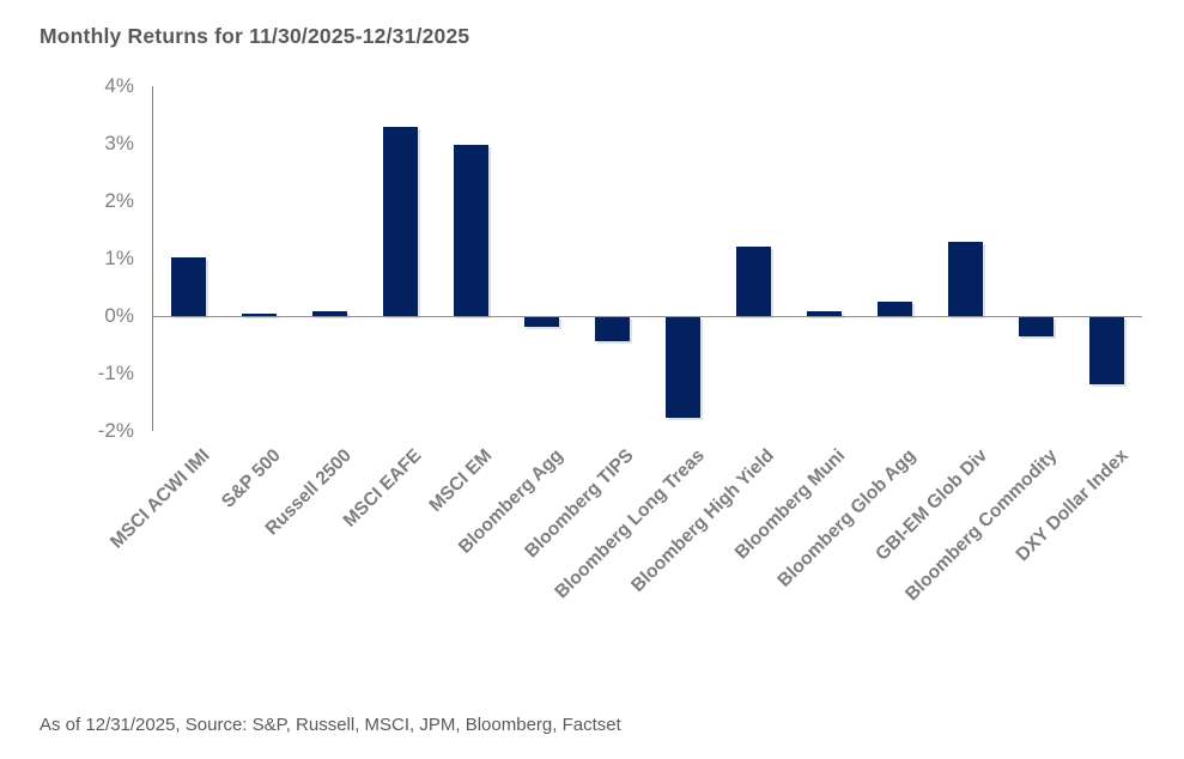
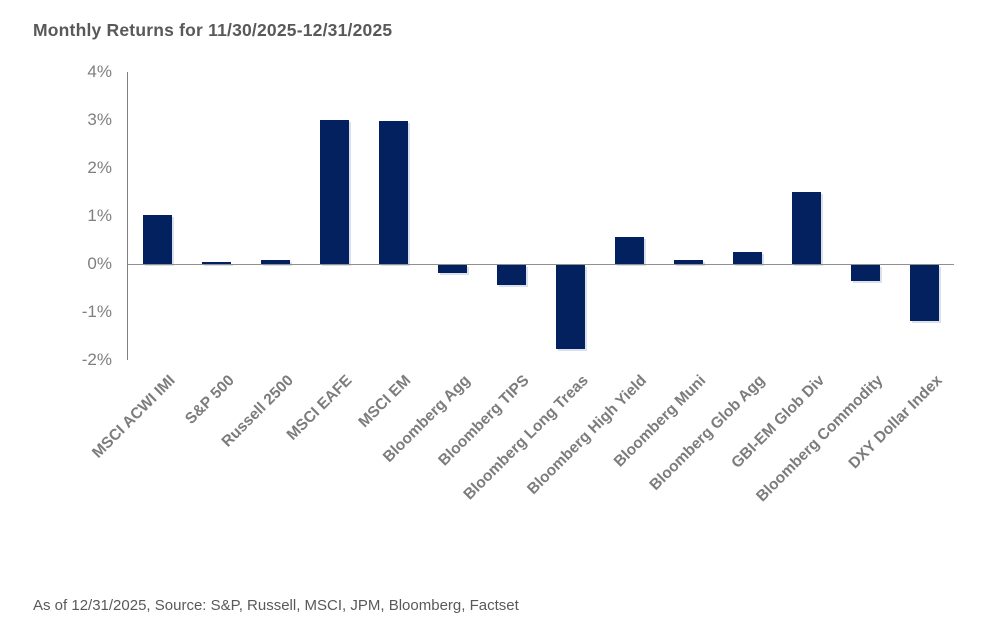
MSCI EAFE: 3.3% -> 3.0%
Bloomberg High Yield: 1.2% -> 0.6%
GBI-EM Glob Div: 1.3% -> 1.5%
